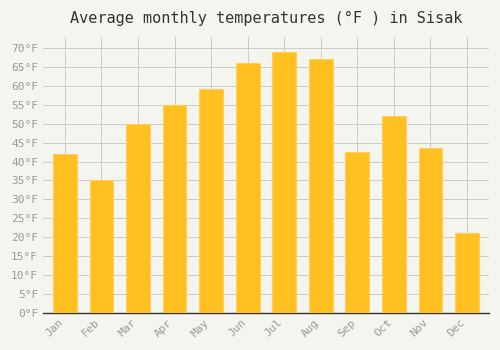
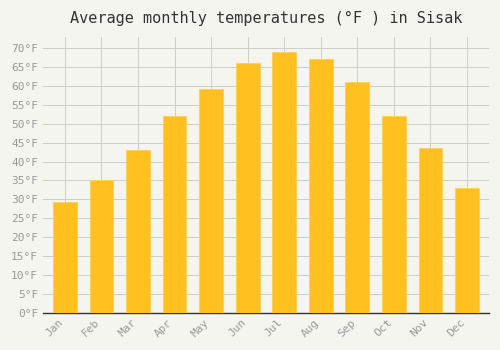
Jan: 42.0°F -> 29.3°F
Mar: 50.0°F -> 43.0°F
Apr: 55.0°F -> 52.0°F
Sep: 42.5°F -> 61.2°F
Dec: 21.0°F -> 32.9°F
